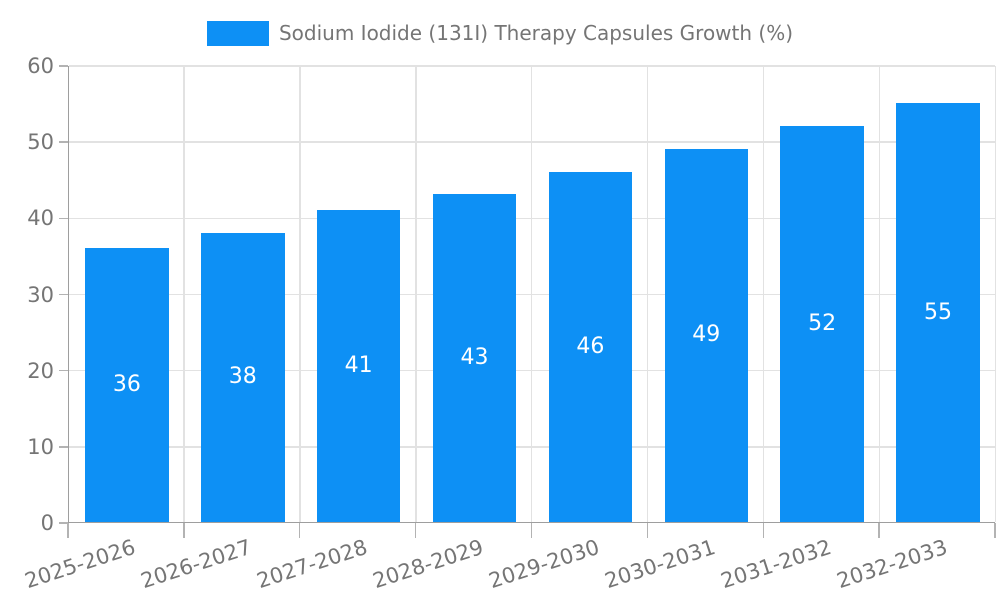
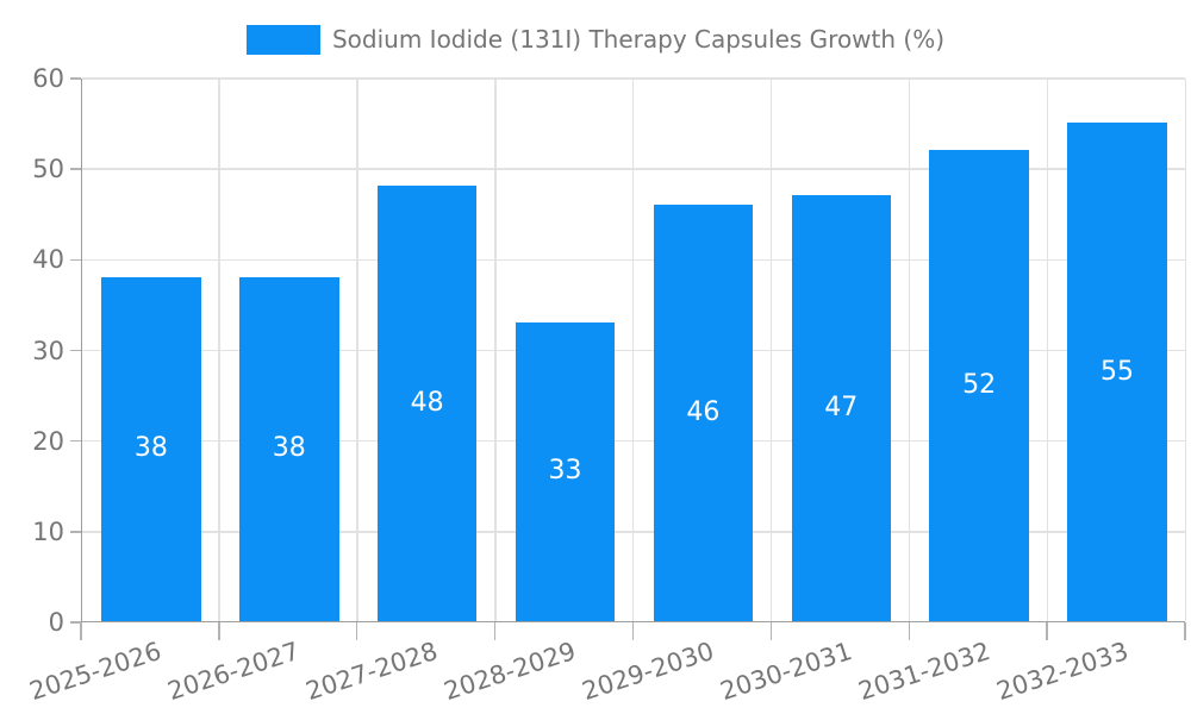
2025-2026: 36 -> 38
2027-2028: 41 -> 48
2028-2029: 43 -> 33
2030-2031: 49 -> 47
